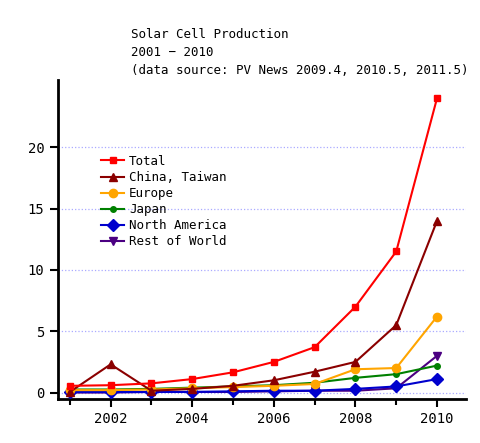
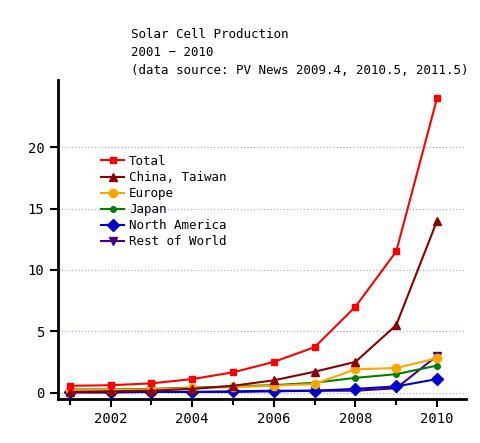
China, Taiwan/2002: 2.3 -> 0.1
Europe/2010: 6.2 -> 2.8
